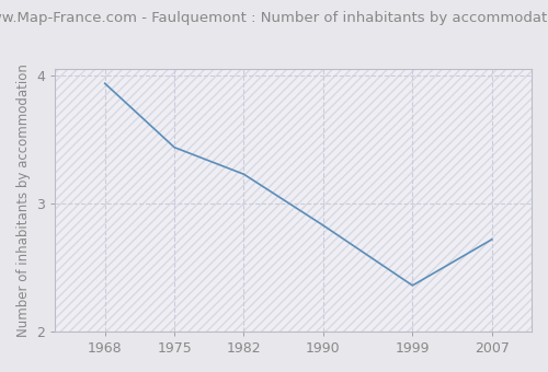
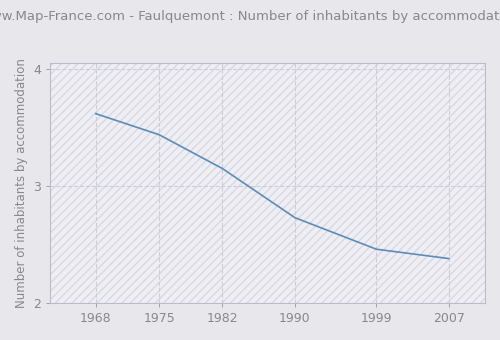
1968: 3.94 -> 3.62
1982: 3.23 -> 3.15
1990: 2.83 -> 2.73
1999: 2.36 -> 2.46
2007: 2.72 -> 2.38
